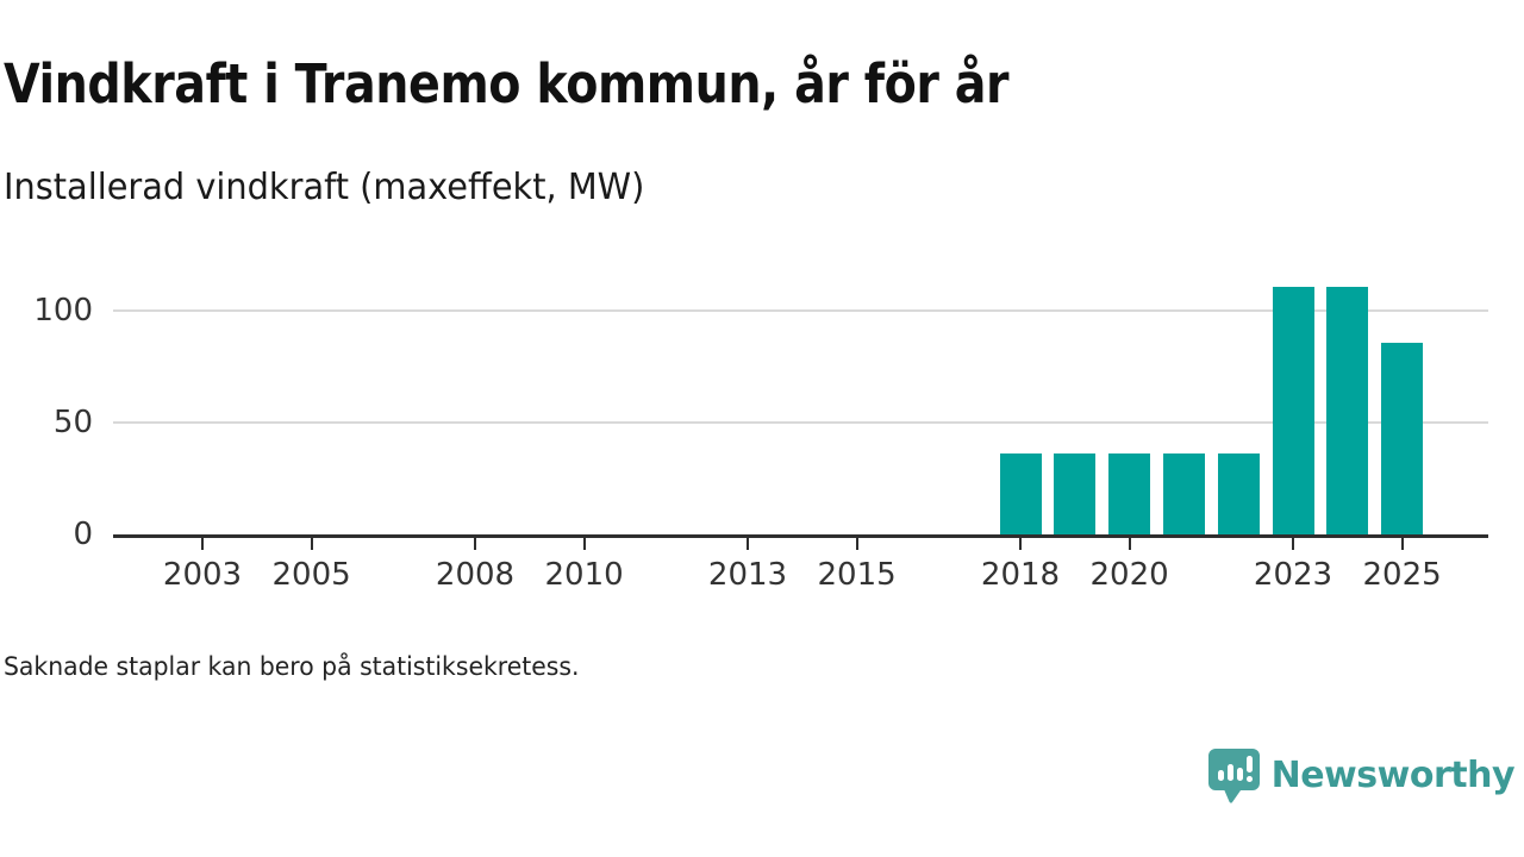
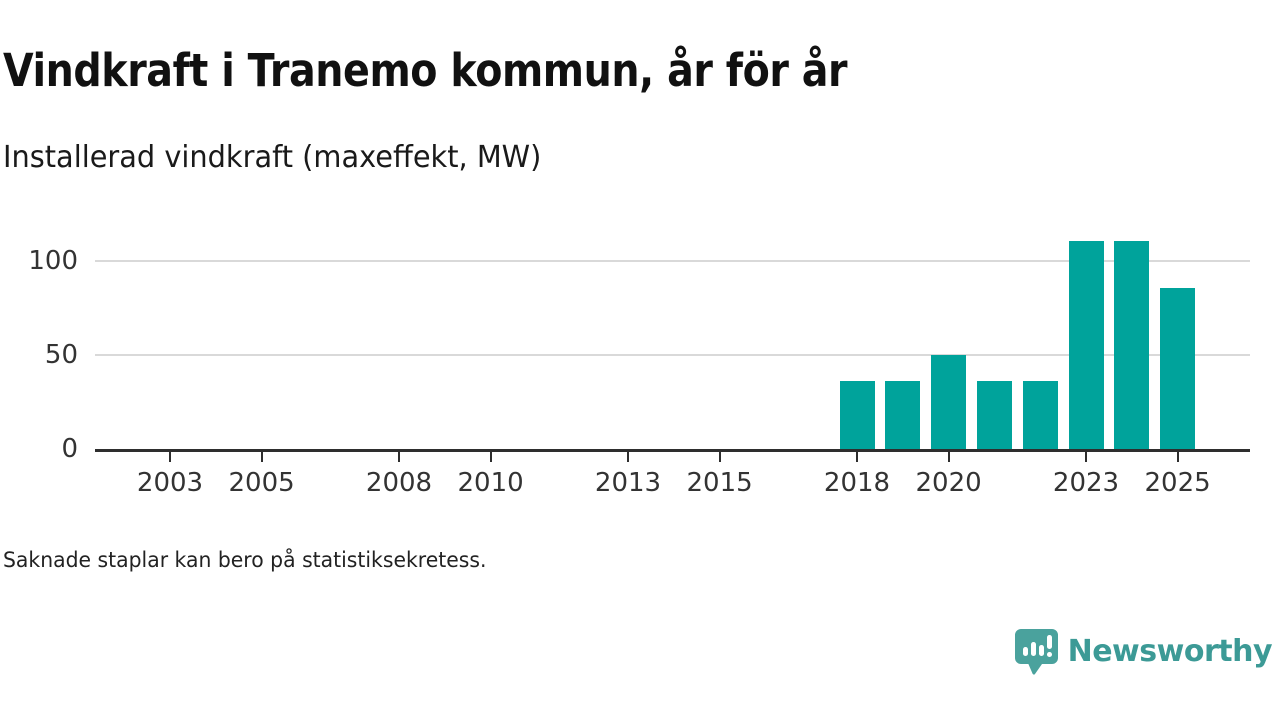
2020: 36 -> 50
